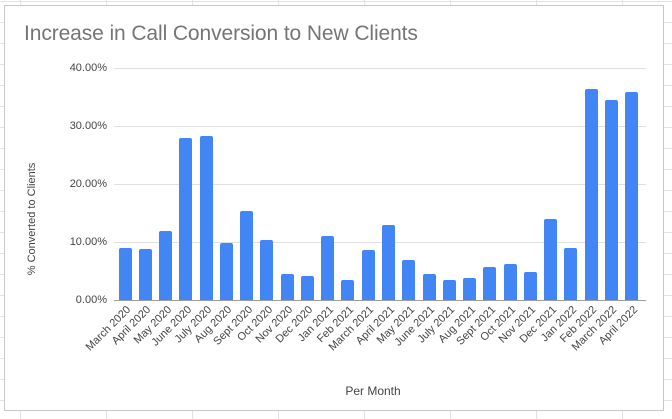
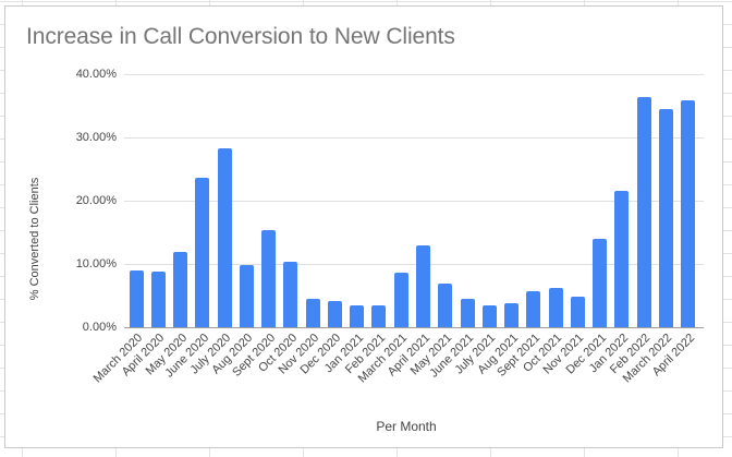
June 2020: 28% -> 24%
Jan 2021: 11% -> 4%
Jan 2022: 9% -> 22%
